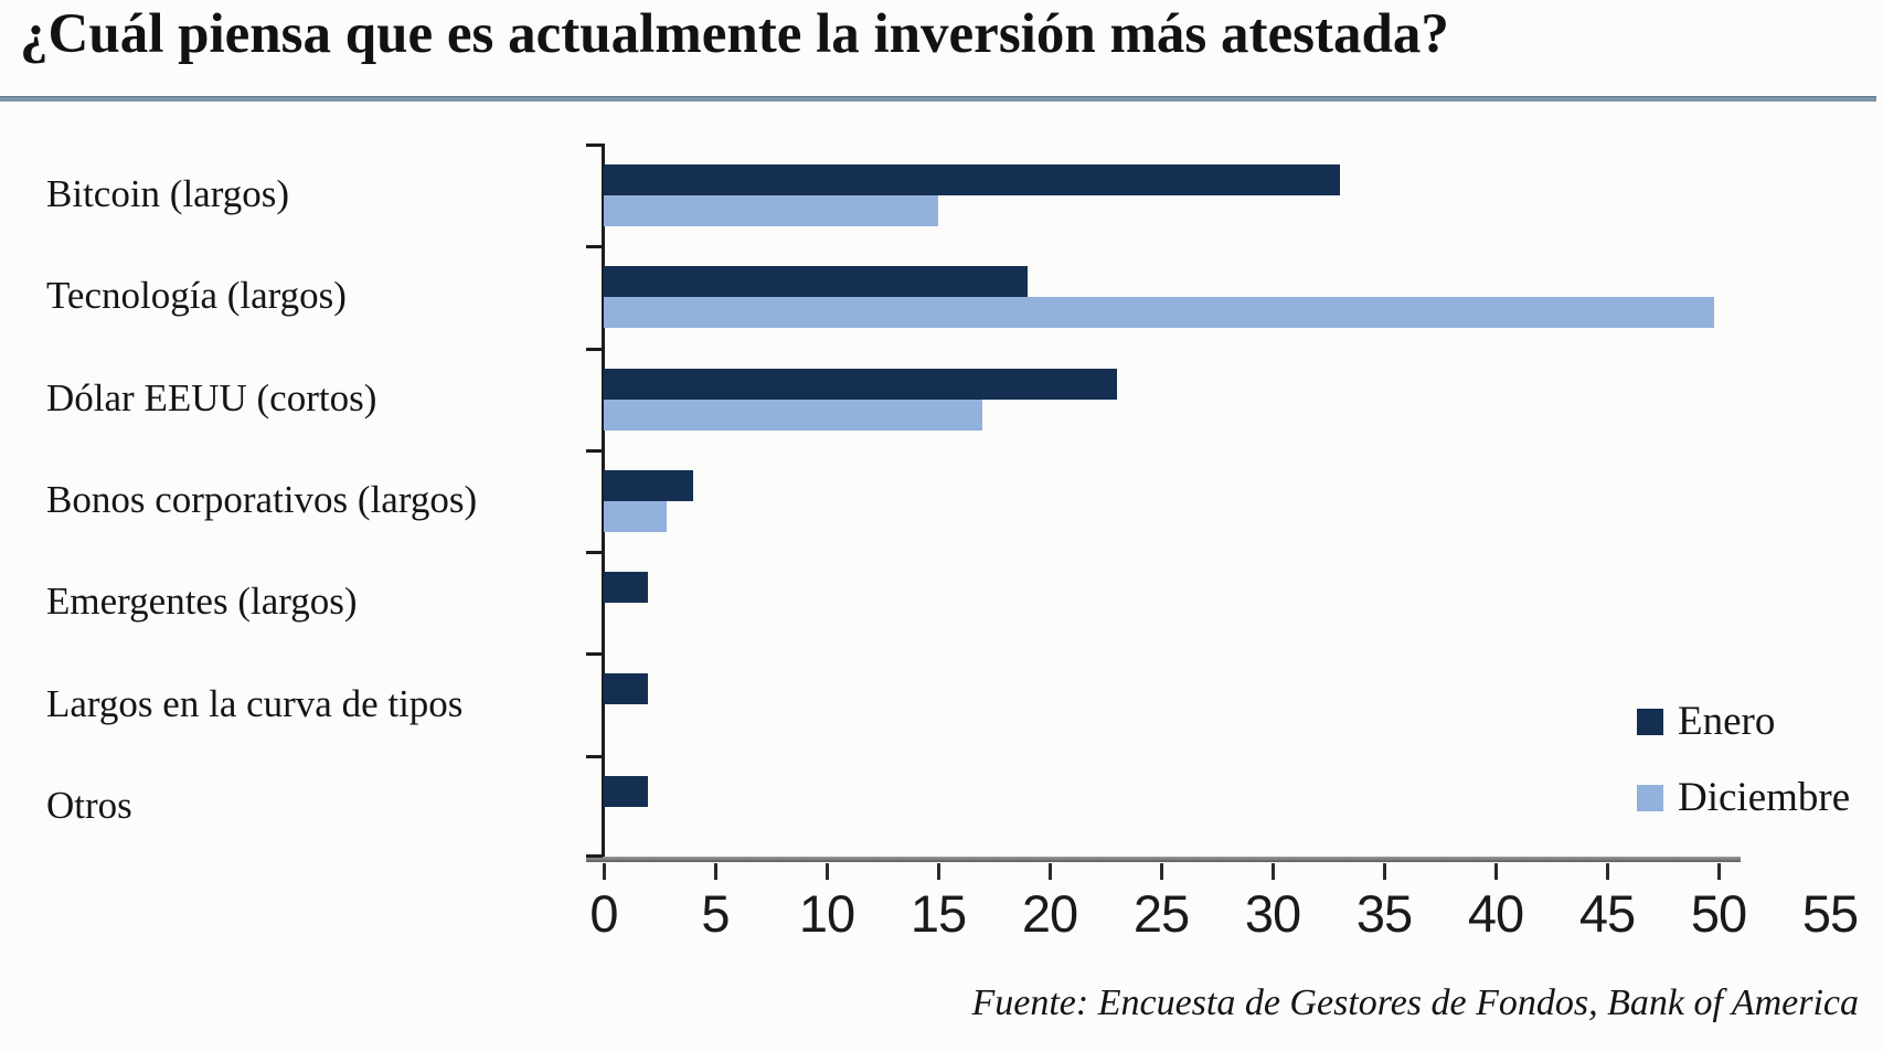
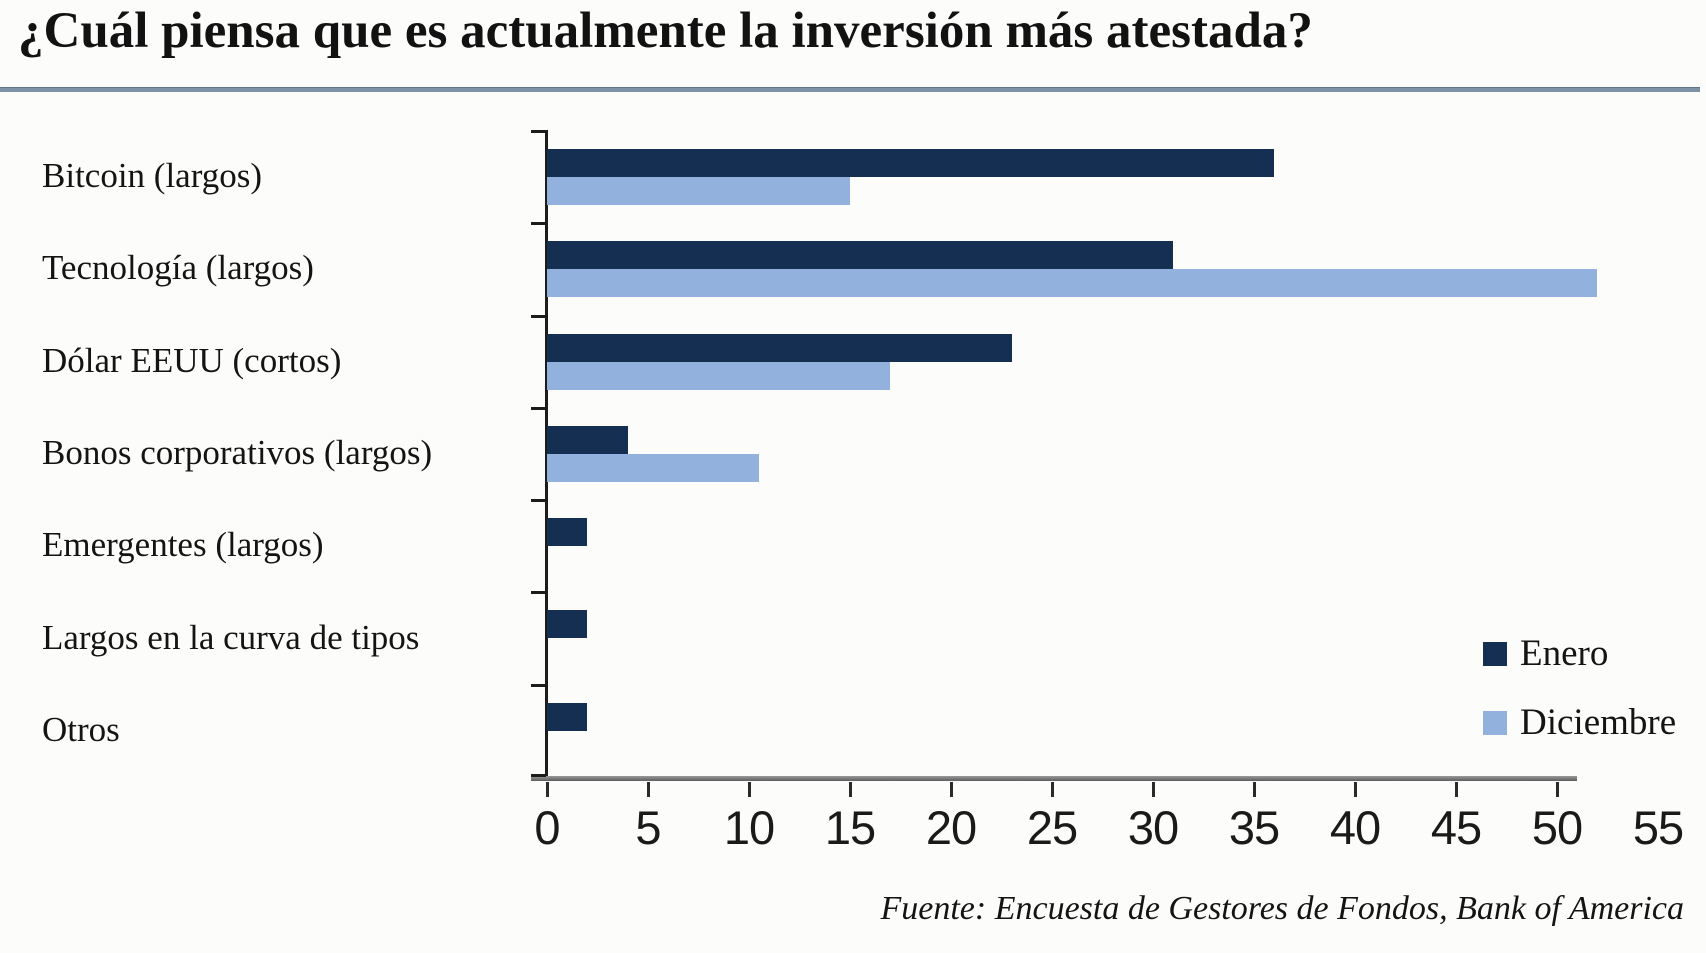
Enero/Bitcoin (largos): 33 -> 36
Enero/Tecnología (largos): 19 -> 31
Diciembre/Tecnología (largos): 49.8 -> 52.0
Diciembre/Bonos corporativos (largos): 2.8 -> 10.5
